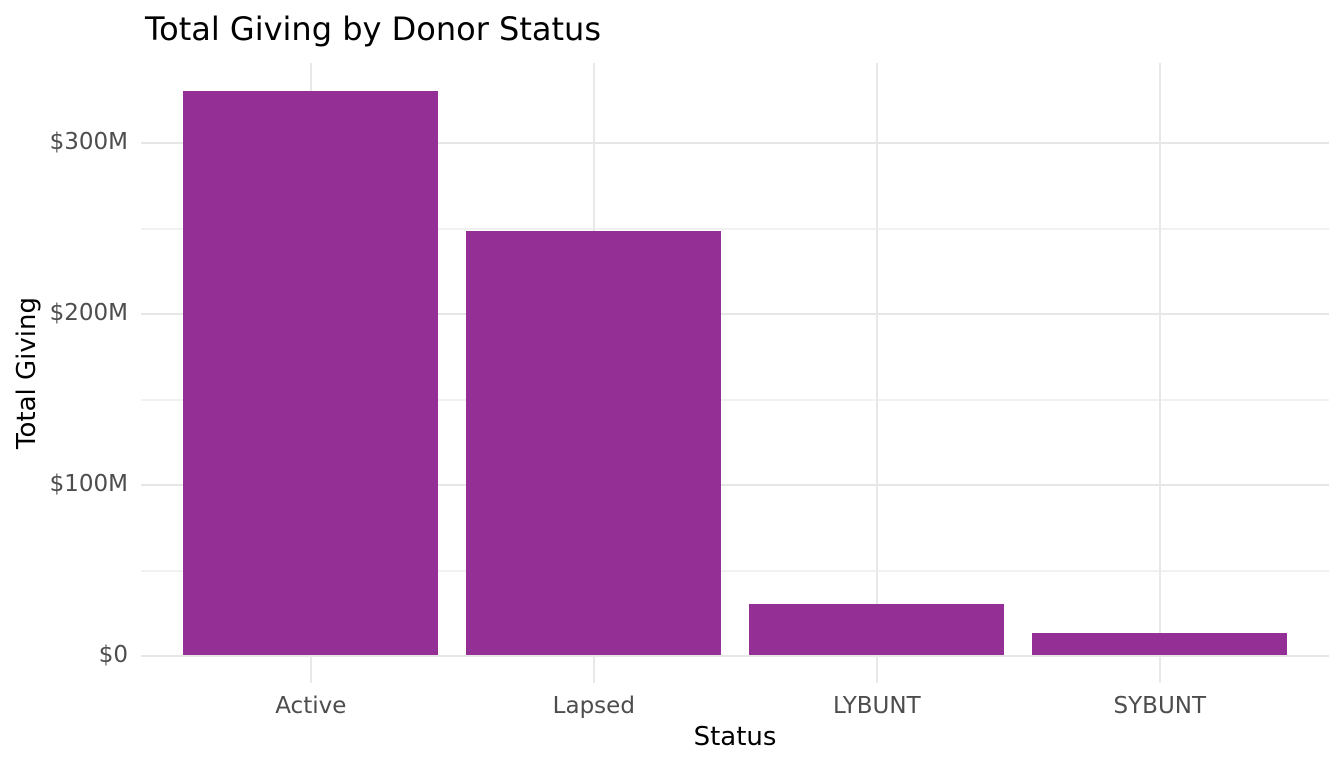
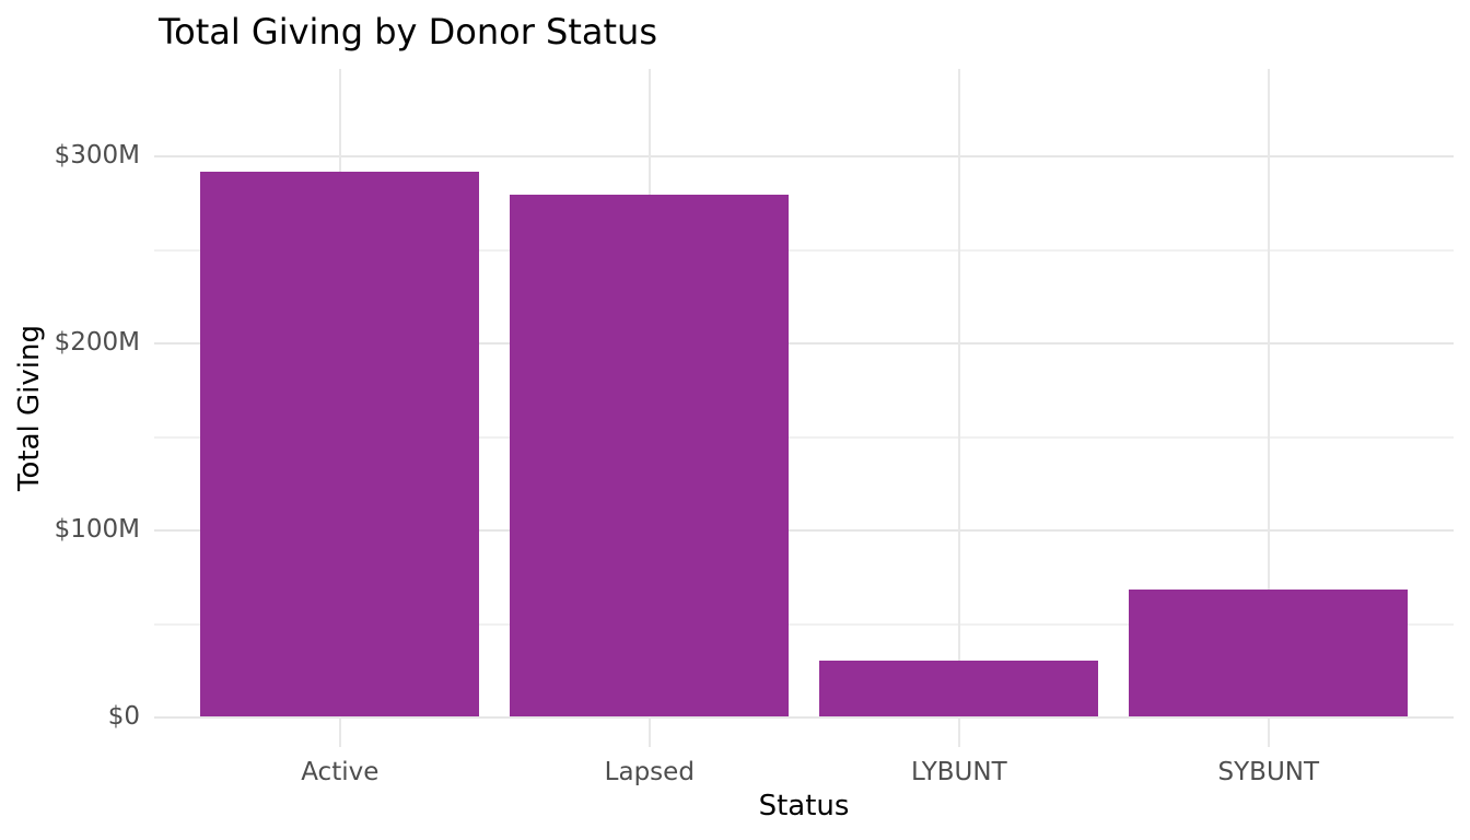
Active: $330M -> $291M
Lapsed: $248M -> $279M
SYBUNT: $13M -> $68M
